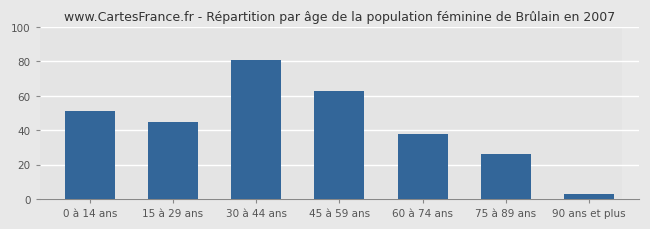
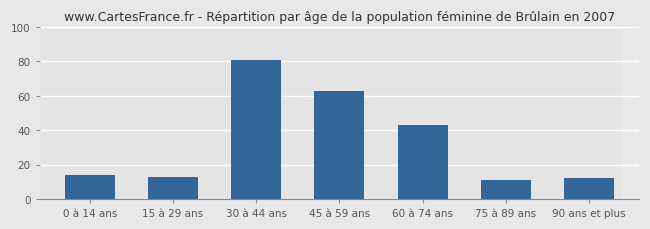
0 à 14 ans: 51 -> 14
15 à 29 ans: 45 -> 13
60 à 74 ans: 38 -> 43
75 à 89 ans: 26 -> 11
90 ans et plus: 3 -> 12
